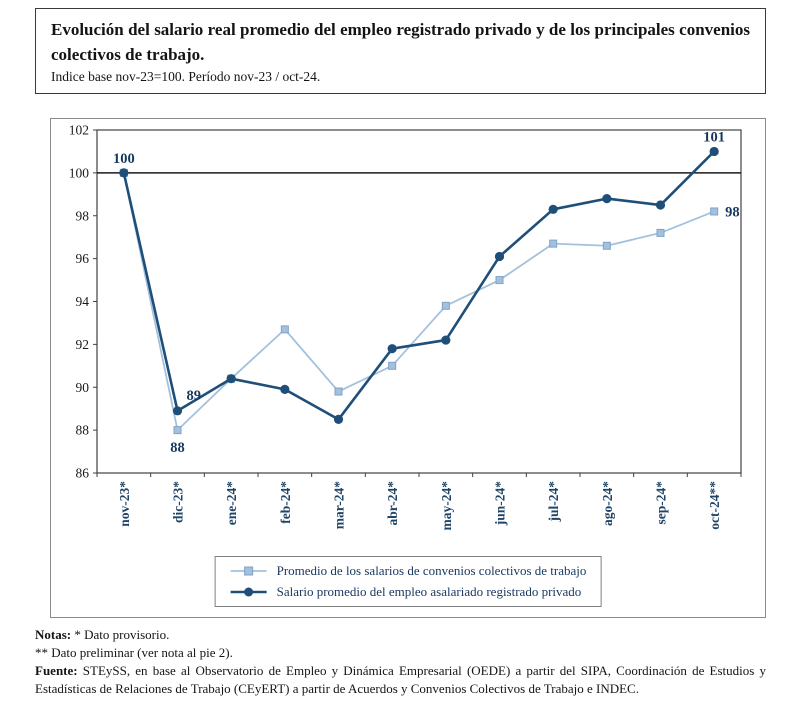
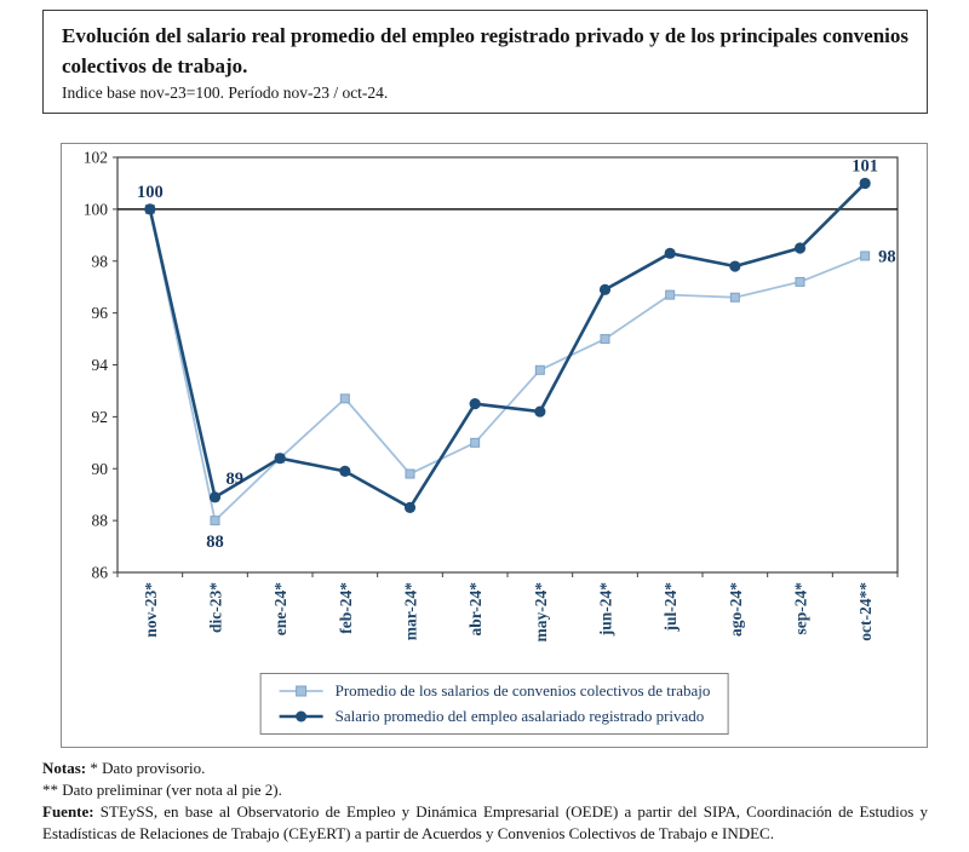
Salario promedio del empleo asalariado registrado privado/abr-24*: 91.8 -> 92.5
Salario promedio del empleo asalariado registrado privado/jun-24*: 96.1 -> 96.9
Salario promedio del empleo asalariado registrado privado/ago-24*: 98.8 -> 97.8
